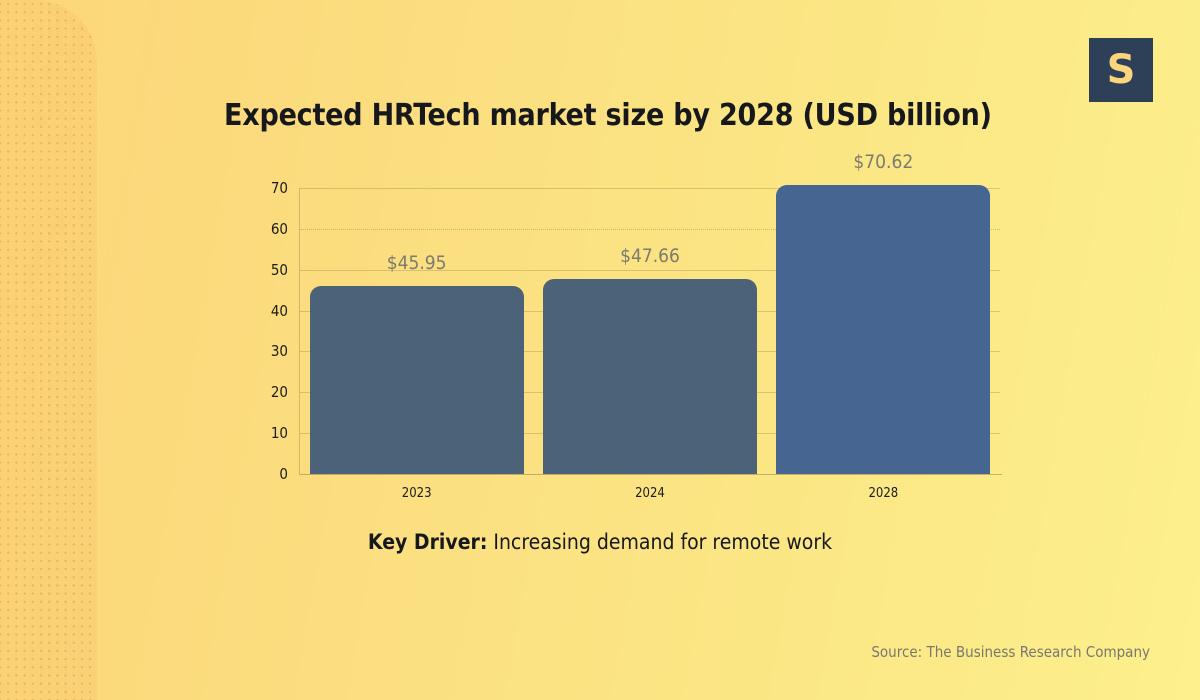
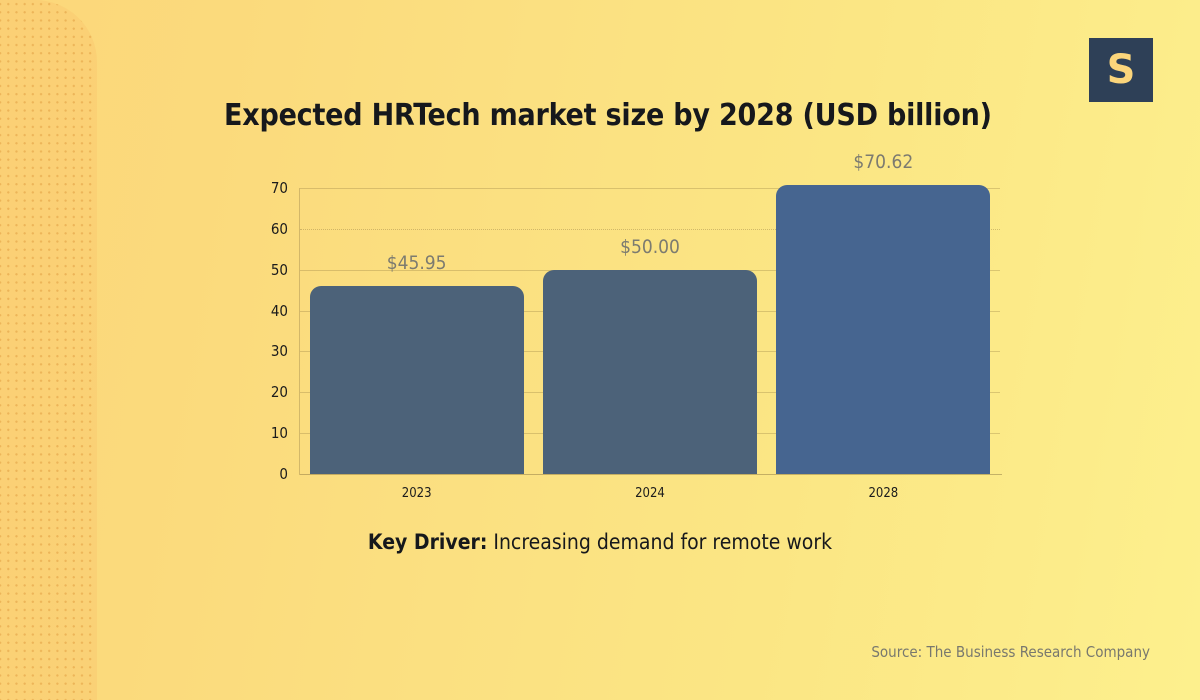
2024: $47.66 -> $50.00
